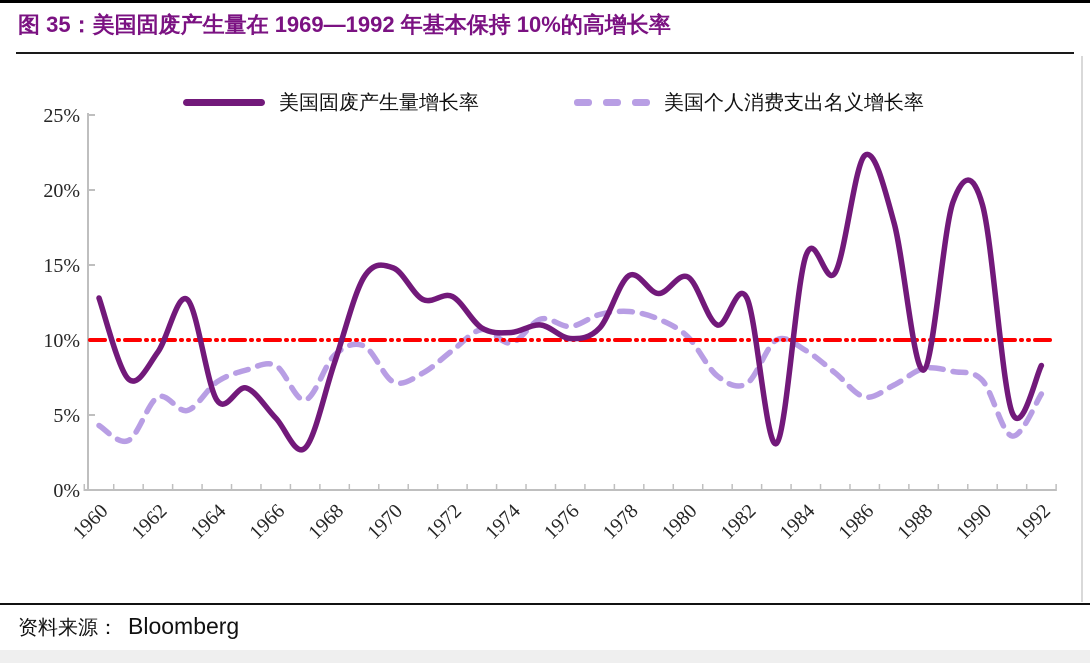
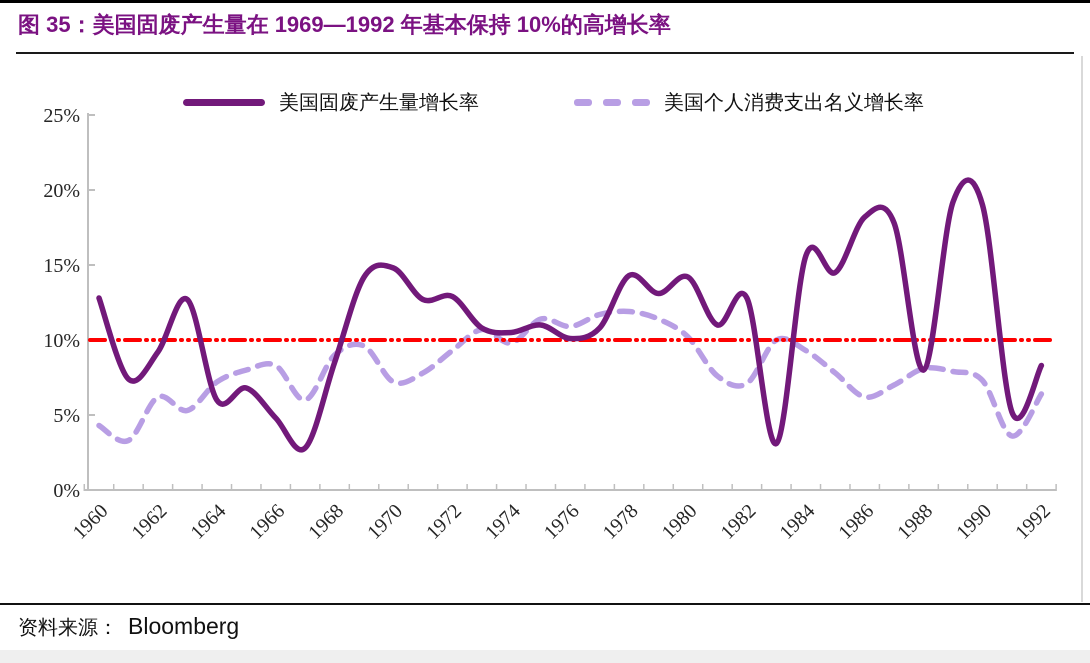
美国固废产生量增长率/1986: 22.3% -> 18.2%
